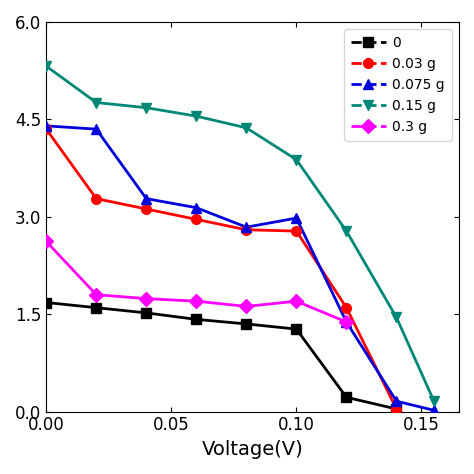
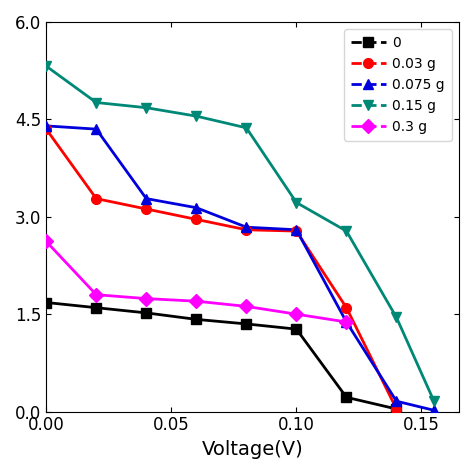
0.075 g/0.10: 2.98 -> 2.80
0.15 g/0.10: 3.88 -> 3.22
0.3 g/0.10: 1.70 -> 1.50
